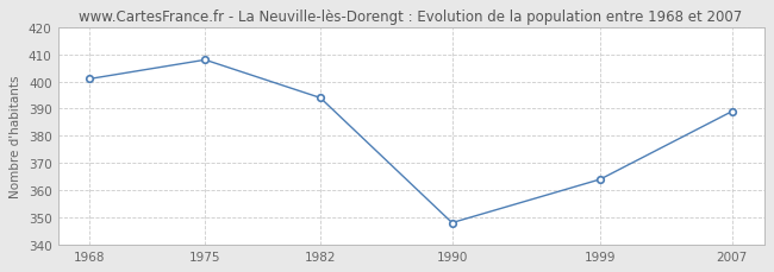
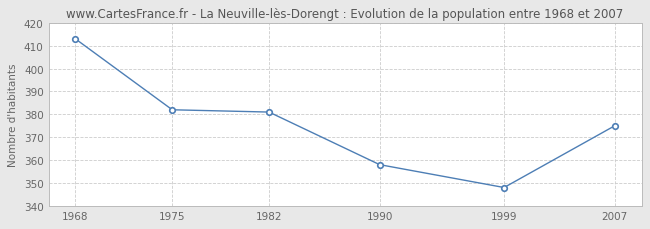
1968: 401 -> 413
1975: 408 -> 382
1982: 394 -> 381
1990: 348 -> 358
1999: 364 -> 348
2007: 389 -> 375
